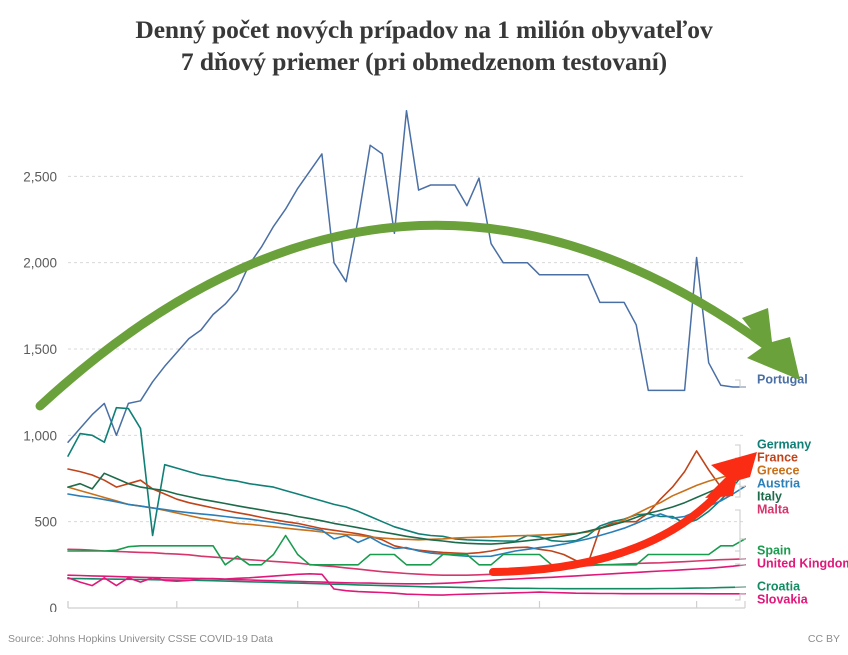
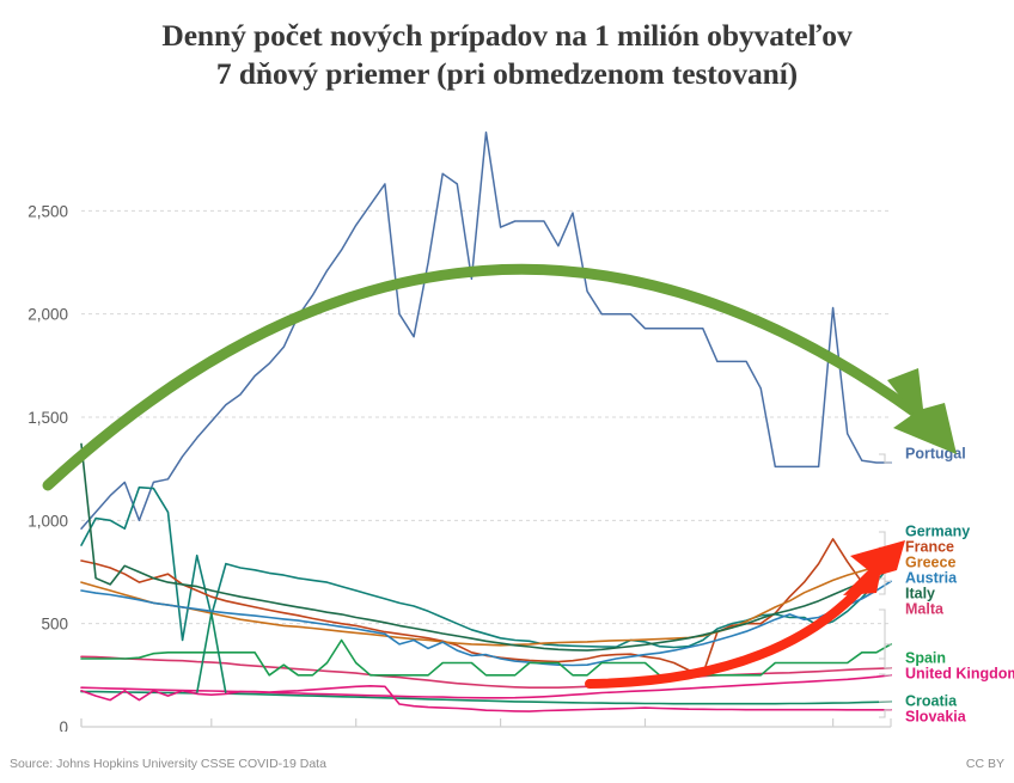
Italy/May 1, 2022: 700 -> 1370
Germany/May 10, 2022: 810 -> 540
Croatia/May 10, 2022: 160 -> 550
